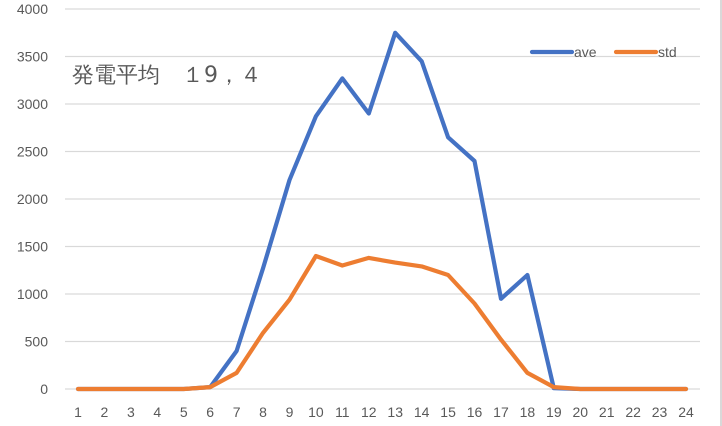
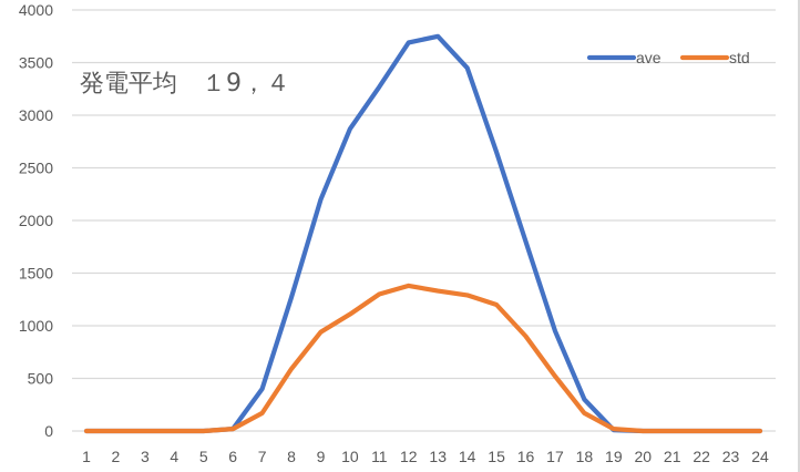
std/10: 1400 -> 1100
ave/12: 2900 -> 3700
ave/16: 2400 -> 1800
ave/18: 1200 -> 300
